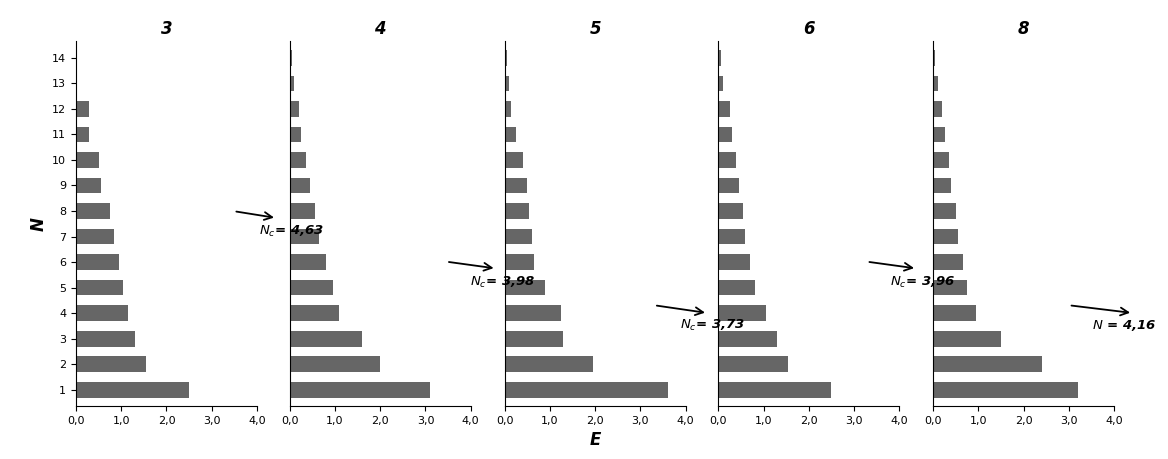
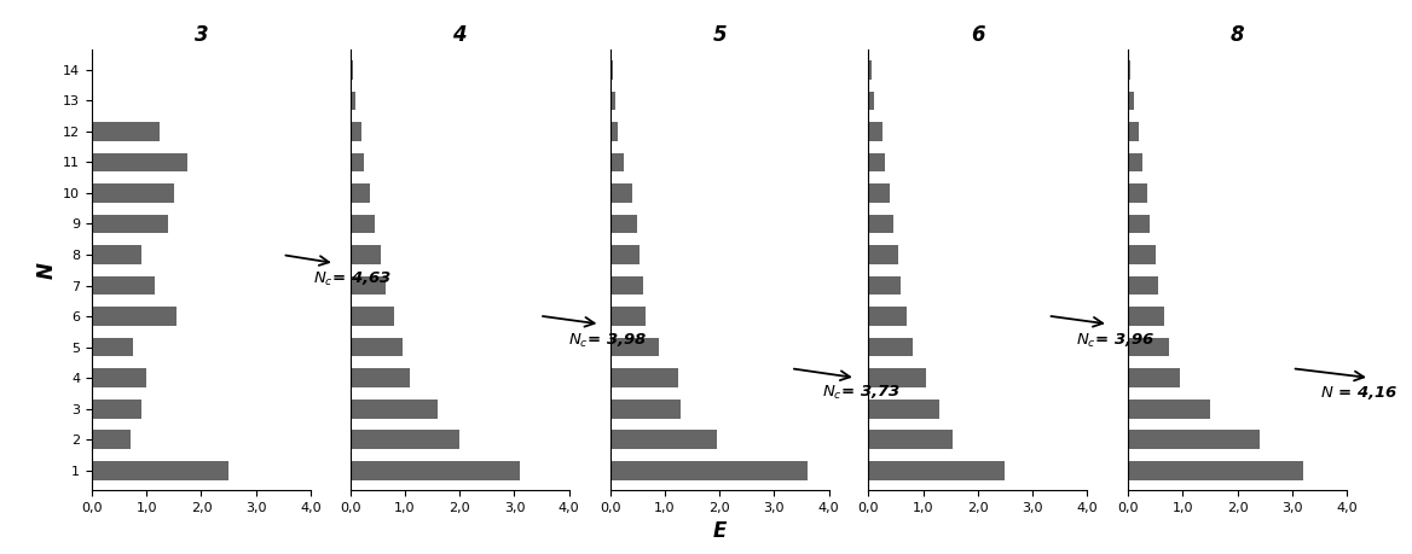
3/12: 0,30 -> 1,25
3/11: 0,30 -> 1,75
3/10: 0,50 -> 1,50
3/9: 0,55 -> 1,40
3/8: 0,75 -> 0,90
3/7: 0,85 -> 1,15
3/6: 0,95 -> 1,55
3/5: 1,05 -> 0,75
3/4: 1,15 -> 1,00
3/3: 1,30 -> 0,90
3/2: 1,55 -> 0,70
